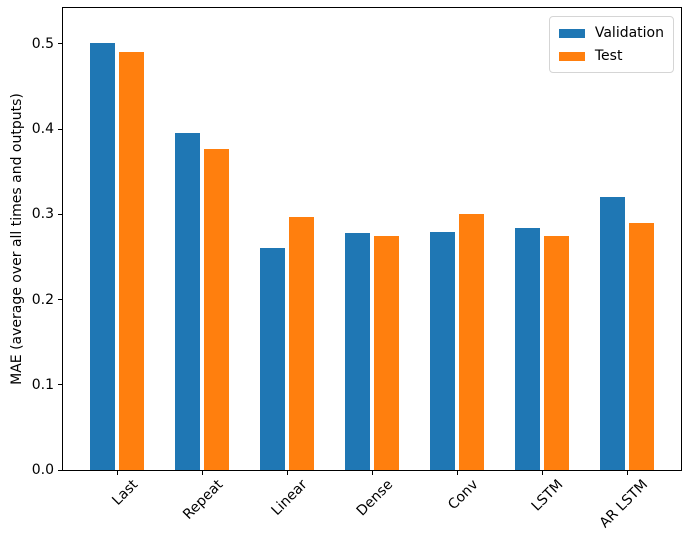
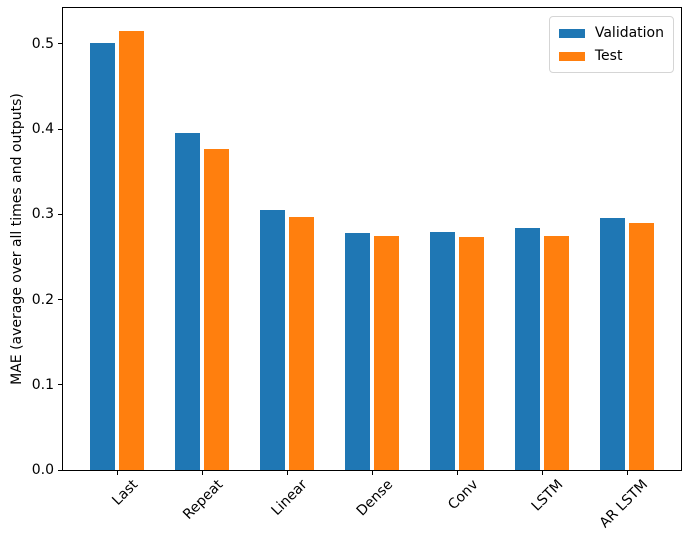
Test/Last: 0.49 -> 0.52
Validation/Linear: 0.26 -> 0.30
Test/Conv: 0.30 -> 0.27
Validation/AR LSTM: 0.32 -> 0.30
